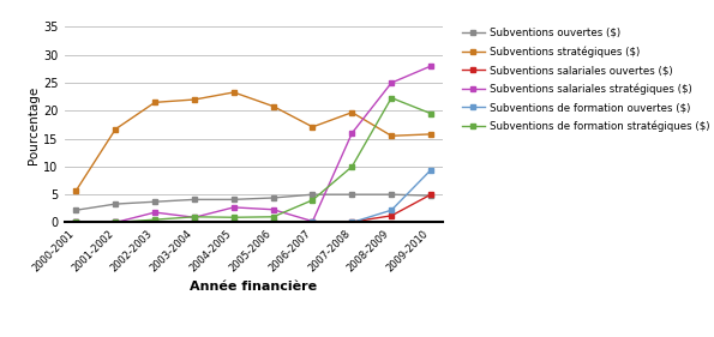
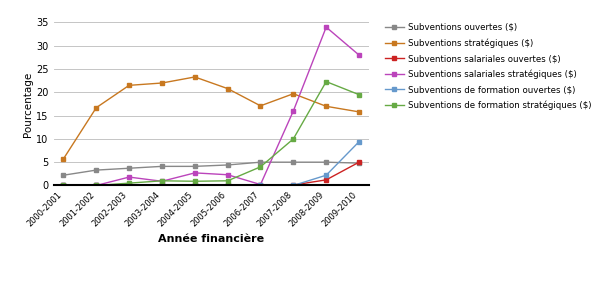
Subventions stratégiques ($)/2008-2009: 15.5 -> 17.0
Subventions salariales stratégiques ($)/2008-2009: 25.0 -> 34.0
